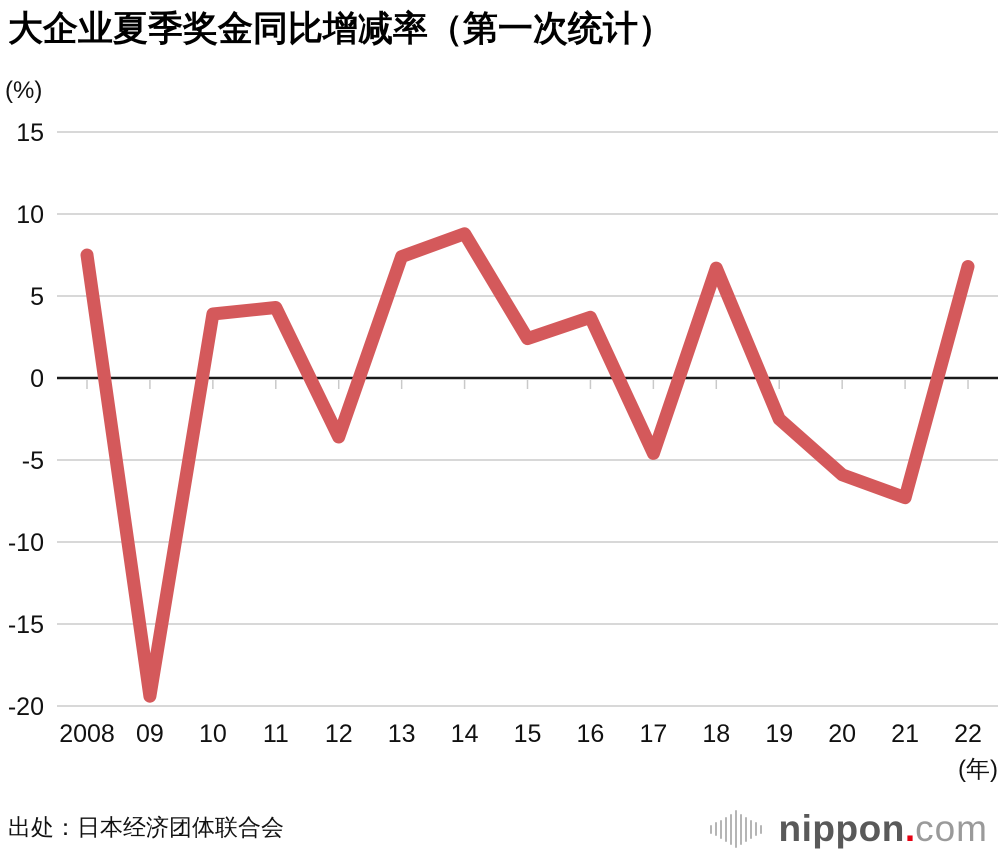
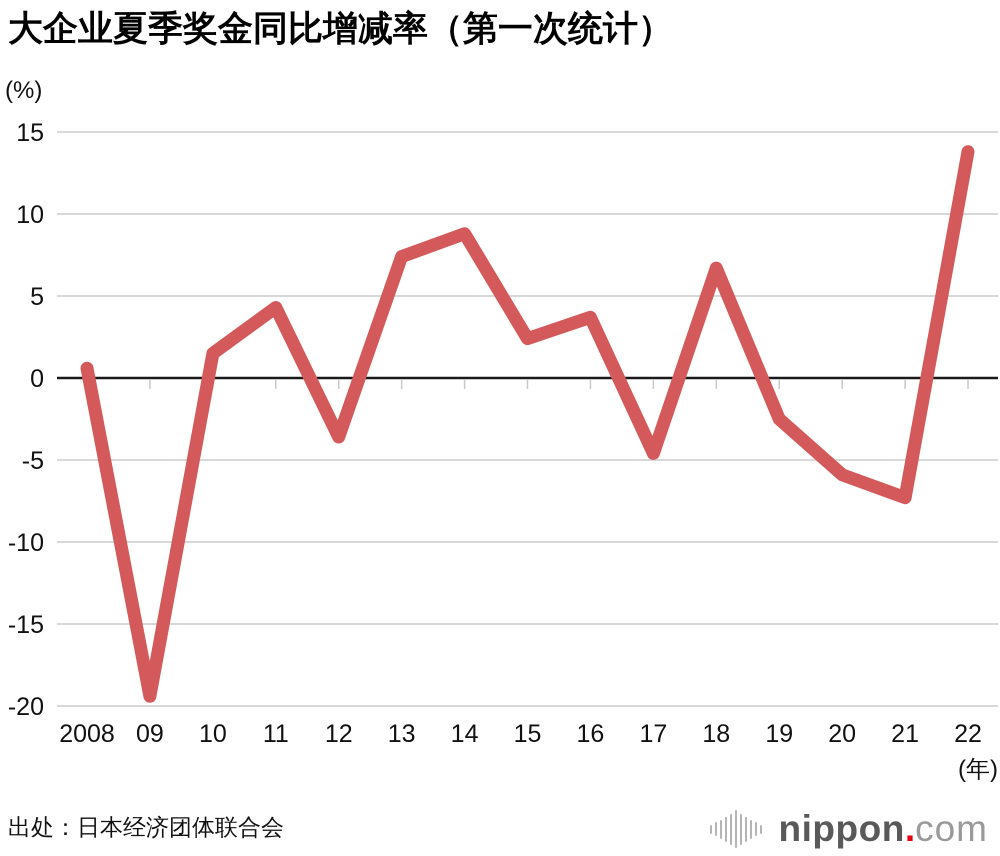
2008: 7.5 -> 0.6
10: 3.9 -> 1.5
22: 6.8 -> 13.8
